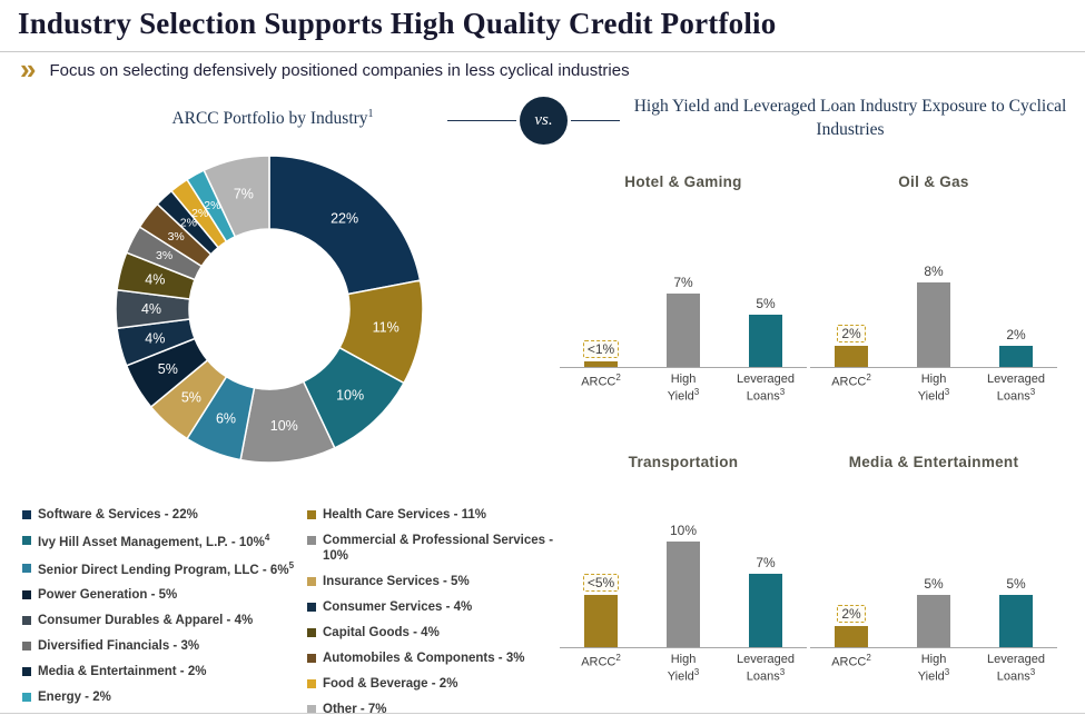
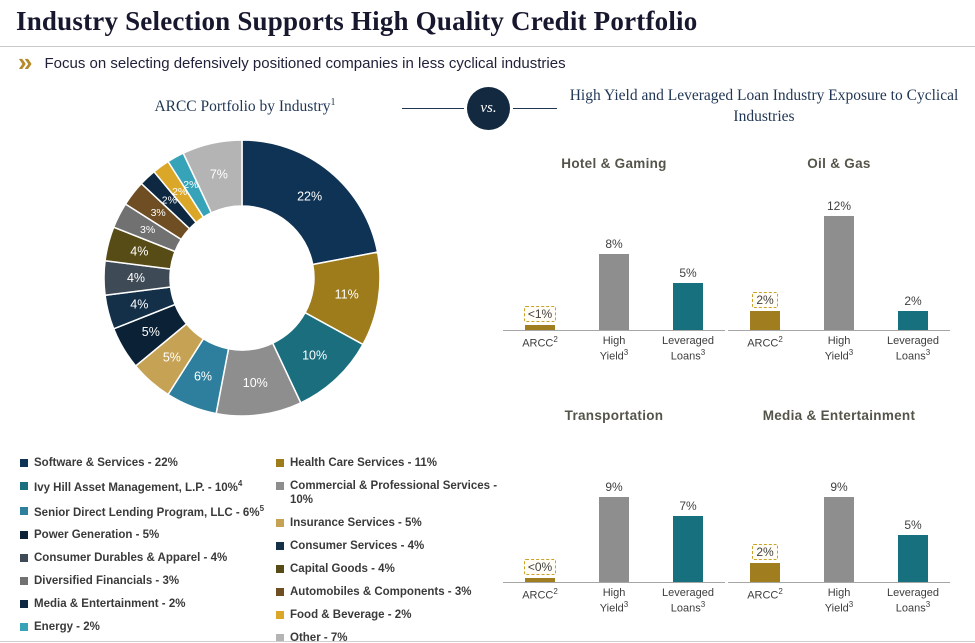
Hotel & Gaming/High Yield: 7% -> 8%
Oil & Gas/High Yield: 8% -> 12%
Transportation/ARCC: 5 -> 0
Transportation/High Yield: 10% -> 9%
Media & Entertainment/High Yield: 5% -> 9%
